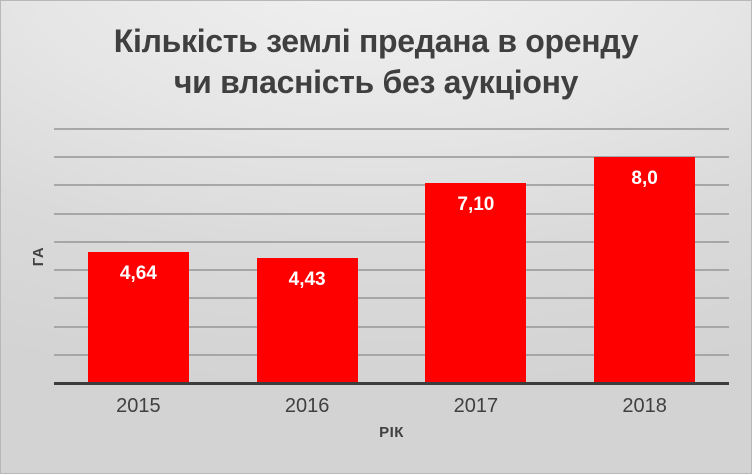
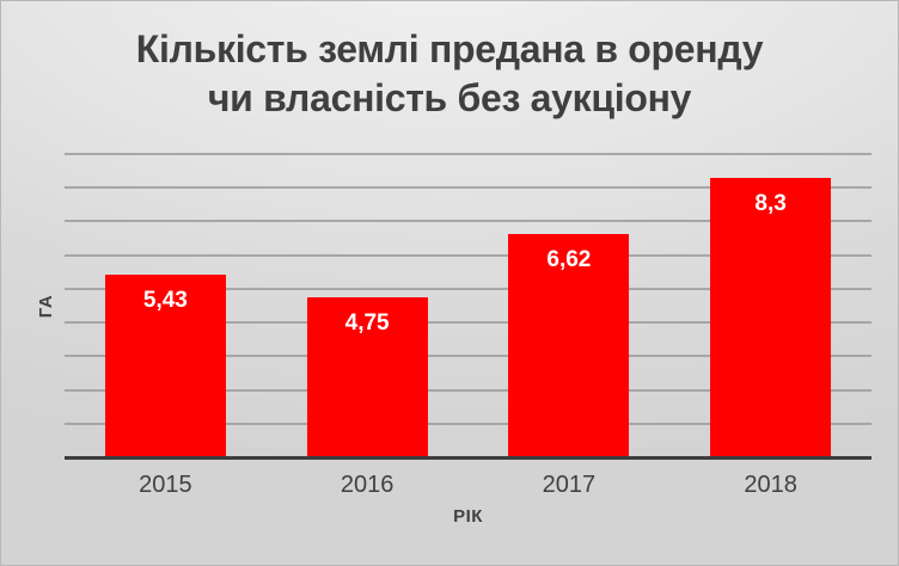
2015: 4,64 -> 5,43
2016: 4,43 -> 4,75
2017: 7,10 -> 6,62
2018: 8,0 -> 8,3
